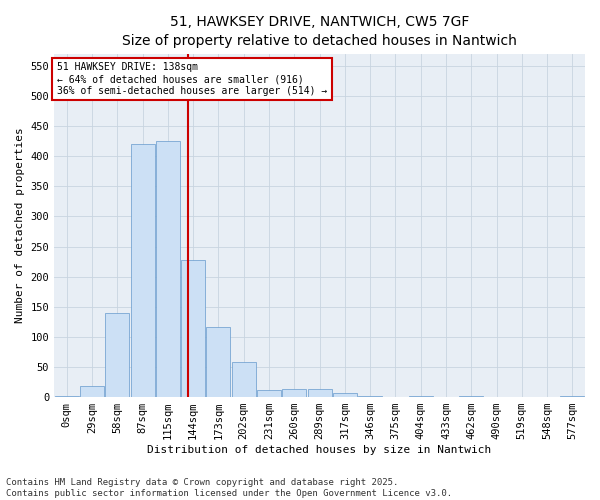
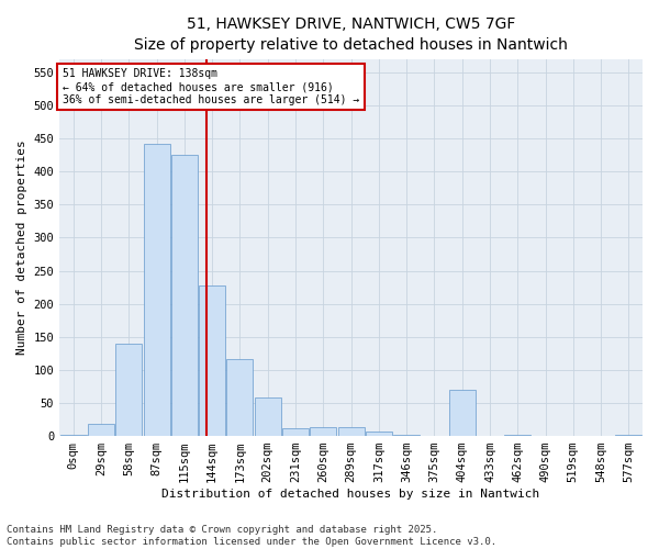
87sqm: 420 -> 442
404sqm: 2 -> 70
